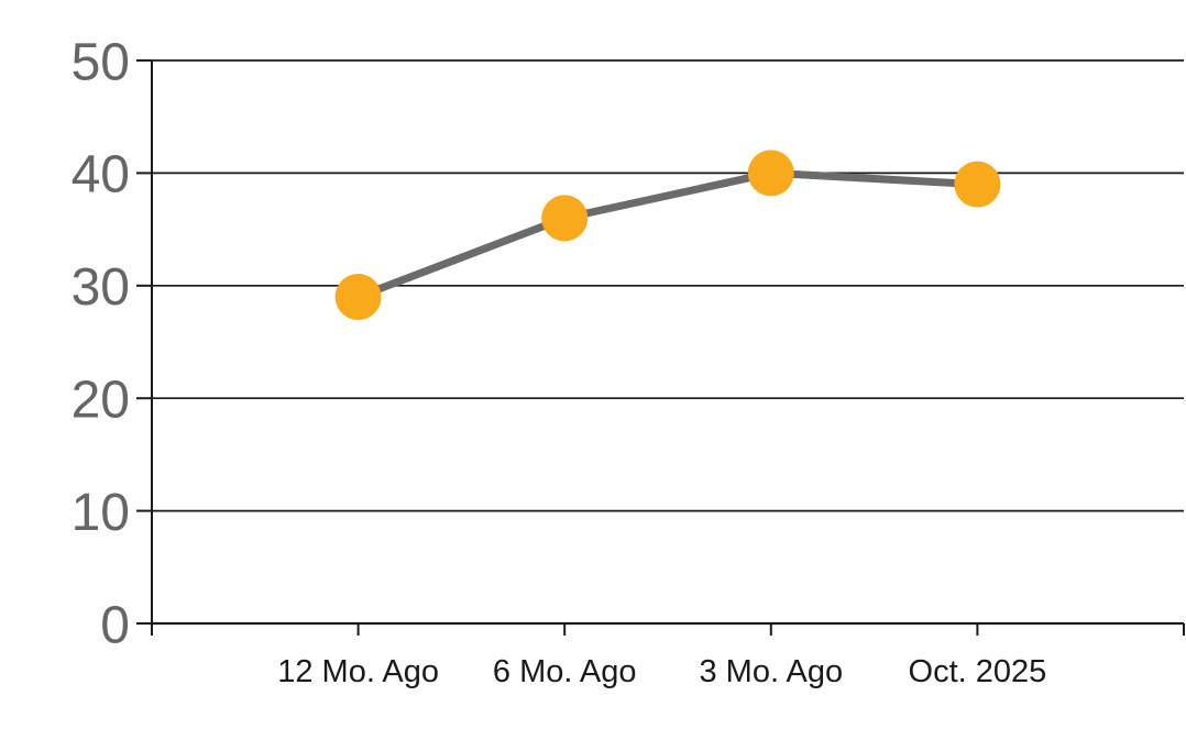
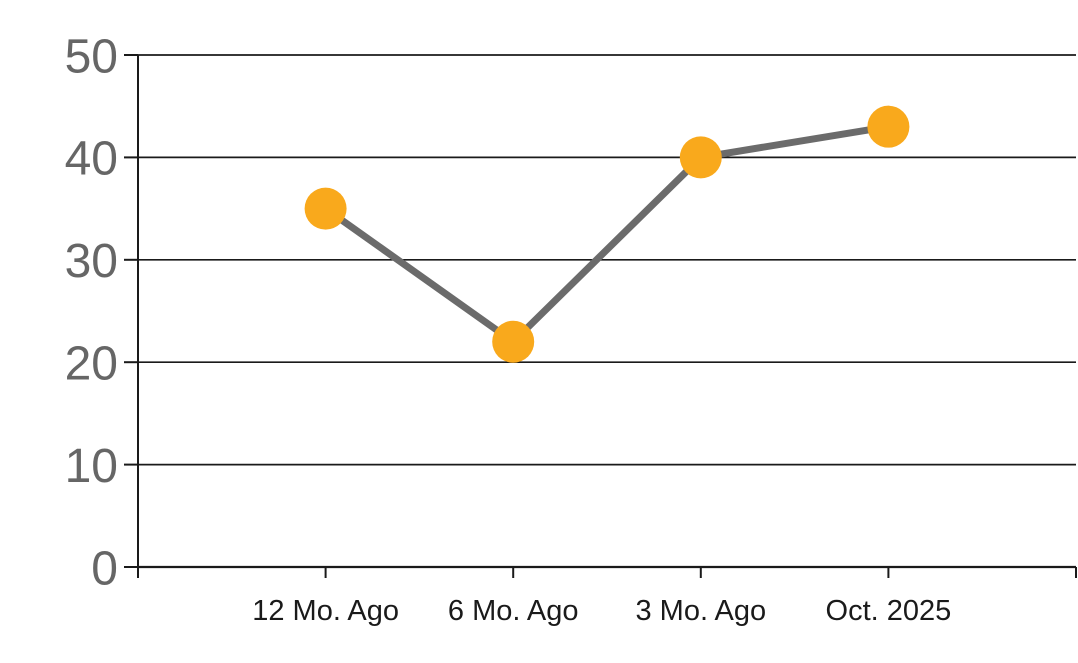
12 Mo. Ago: 29 -> 35
6 Mo. Ago: 36 -> 22
Oct. 2025: 39 -> 43
